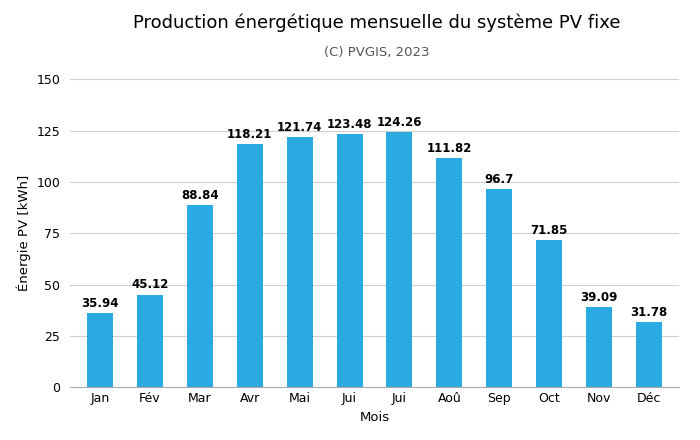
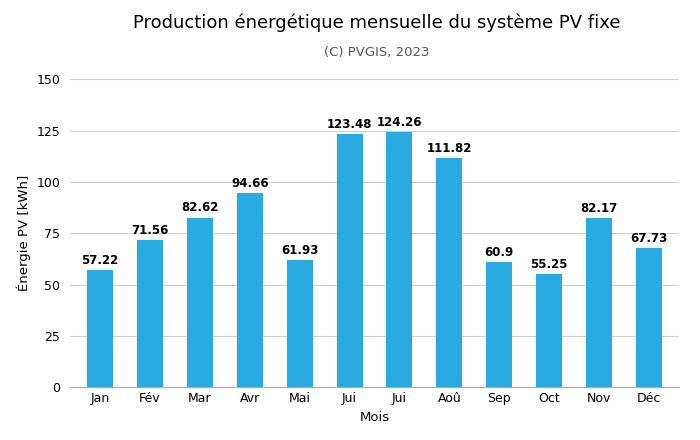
Jan: 35.94 -> 57.22
Fév: 45.12 -> 71.56
Mar: 88.84 -> 82.62
Avr: 118.21 -> 94.66
Mai: 121.74 -> 61.93
Sep: 96.7 -> 60.9
Oct: 71.85 -> 55.25
Nov: 39.09 -> 82.17
Déc: 31.78 -> 67.73
